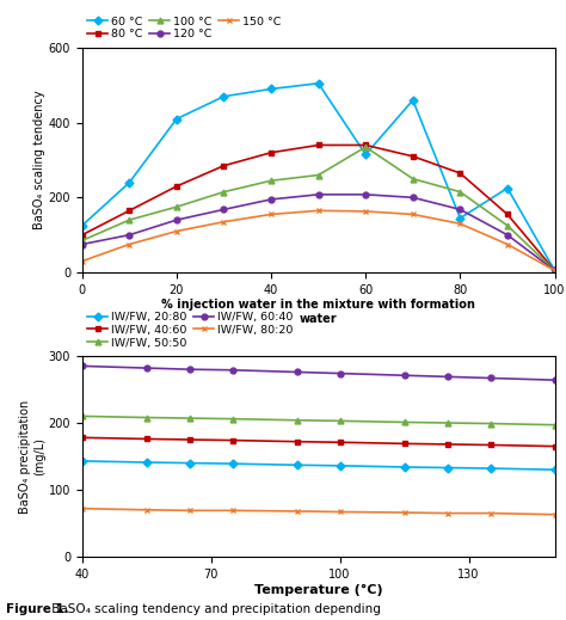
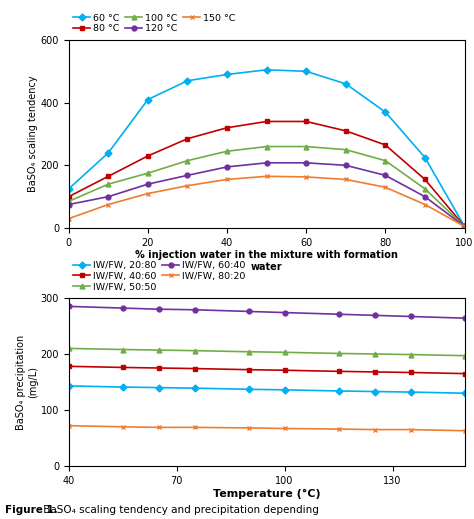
60 °C/60: 315 -> 500
100 °C/60: 335 -> 260
60 °C/80: 145 -> 370
